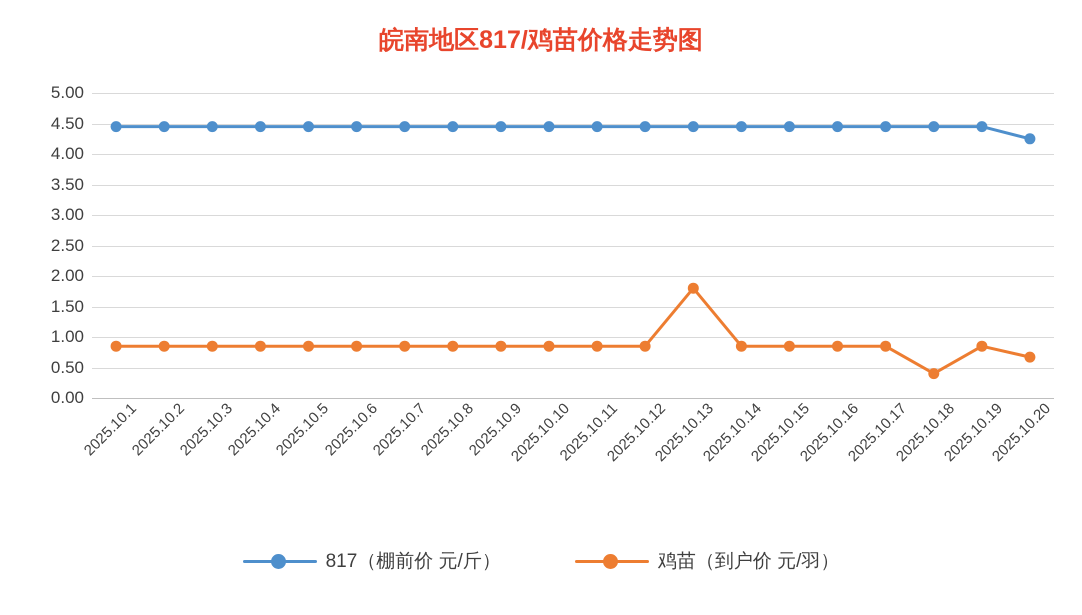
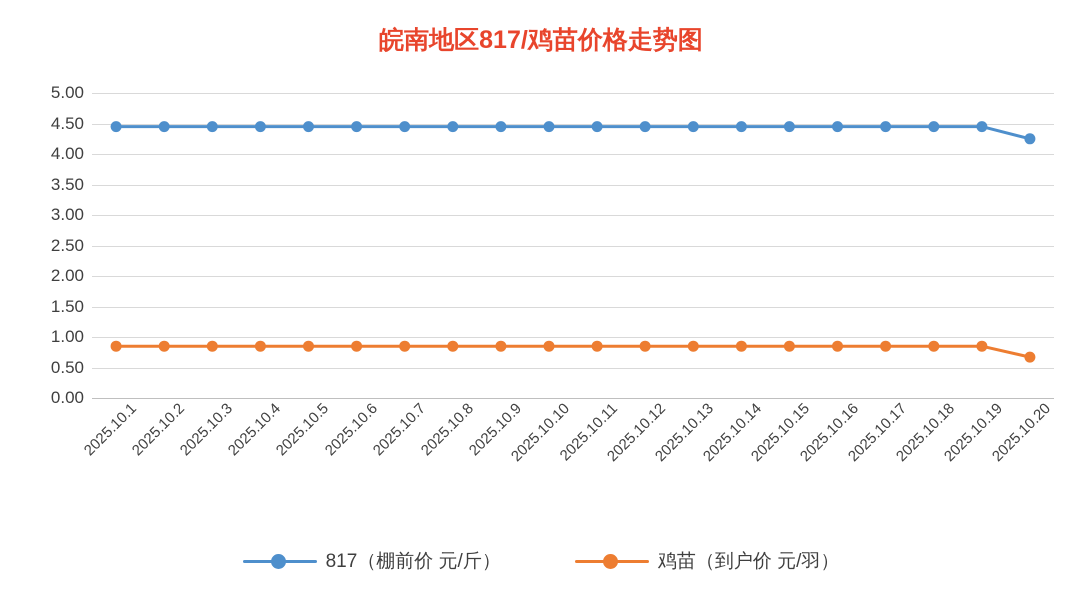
鸡苗（到户价 元/羽）/2025.10.13: 1.8 -> 0.8
鸡苗（到户价 元/羽）/2025.10.18: 0.4 -> 0.8
